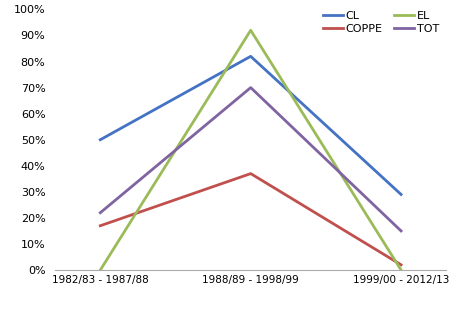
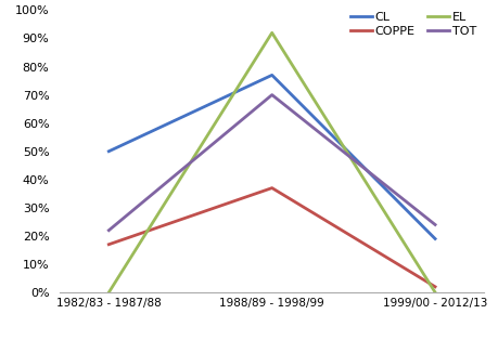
CL/1988/89 - 1998/99: 82% -> 77%
CL/1999/00 - 2012/13: 29% -> 19%
TOT/1999/00 - 2012/13: 15% -> 24%
